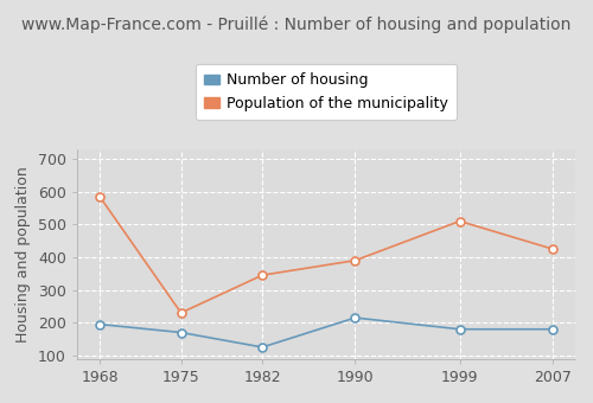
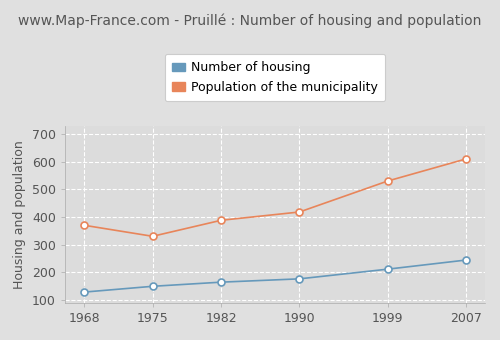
Number of housing/1968: 195 -> 128
Population of the municipality/1968: 585 -> 370
Number of housing/1975: 170 -> 149
Population of the municipality/1975: 230 -> 330
Number of housing/1982: 125 -> 164
Population of the municipality/1982: 345 -> 388
Number of housing/1990: 215 -> 176
Population of the municipality/1990: 390 -> 418
Number of housing/1999: 180 -> 211
Population of the municipality/1999: 510 -> 530
Number of housing/2007: 180 -> 244
Population of the municipality/2007: 425 -> 610
